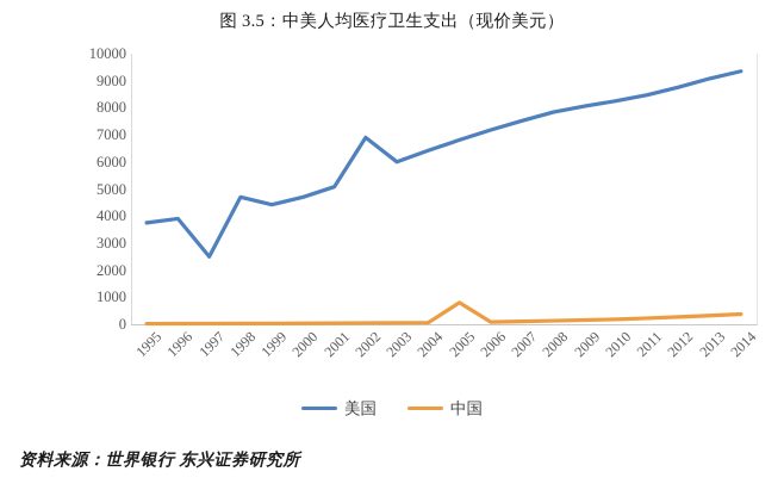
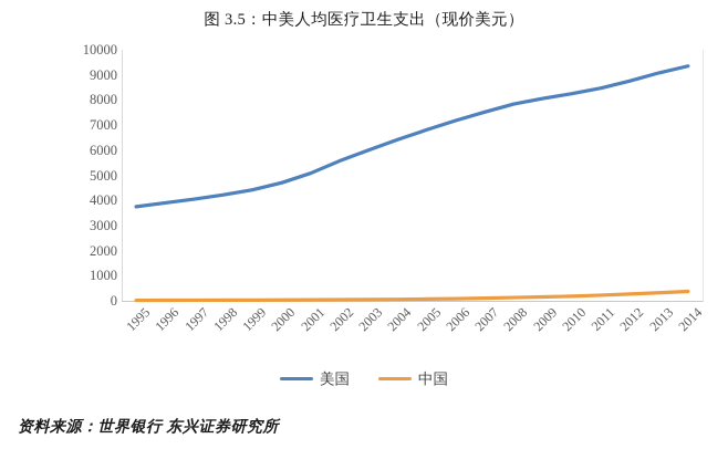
美国/1997: 2500 -> 4000
美国/1998: 4700 -> 4200
美国/2002: 6900 -> 5600
中国/2005: 800 -> 100
